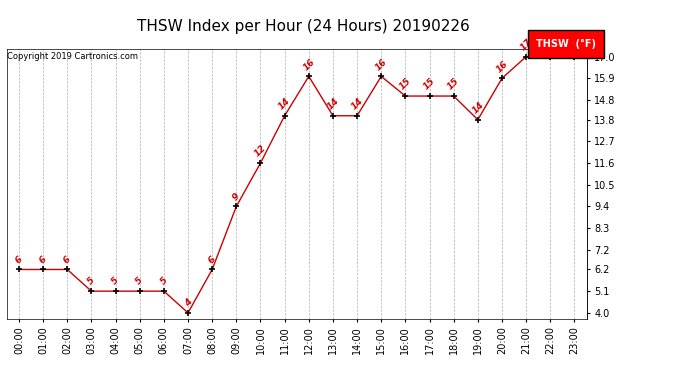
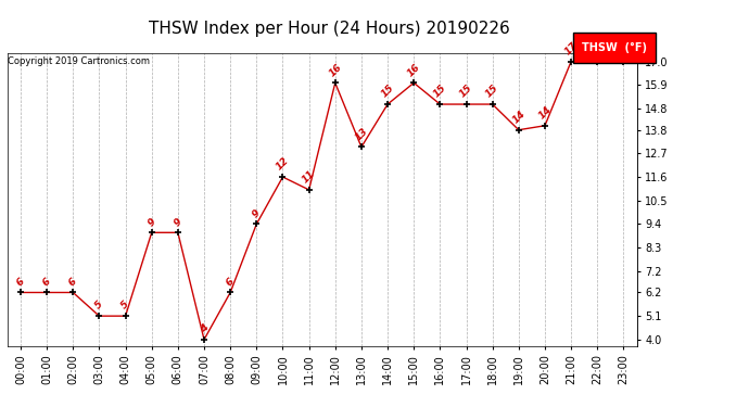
05:00: 5 -> 9
06:00: 5 -> 9
11:00: 14 -> 11
13:00: 14 -> 13
14:00: 14 -> 15
20:00: 16 -> 14
